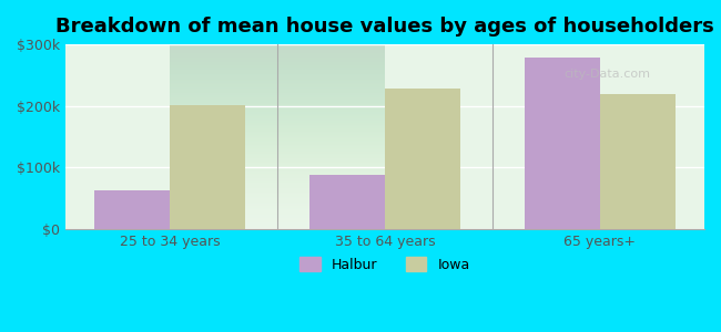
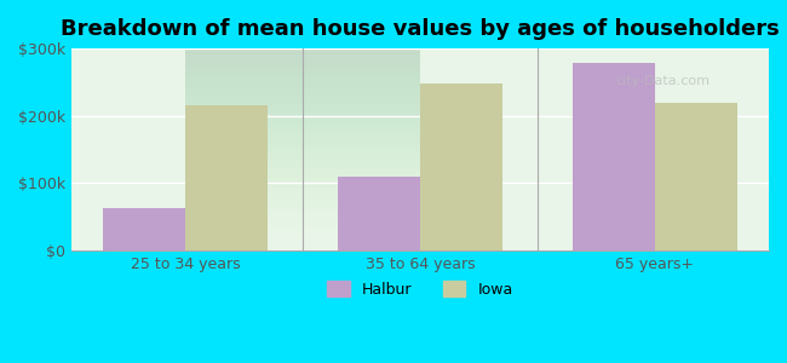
Iowa/25 to 34 years: $202k -> $215k
Halbur/35 to 64 years: $88k -> $110k
Iowa/35 to 64 years: $228k -> $248k
